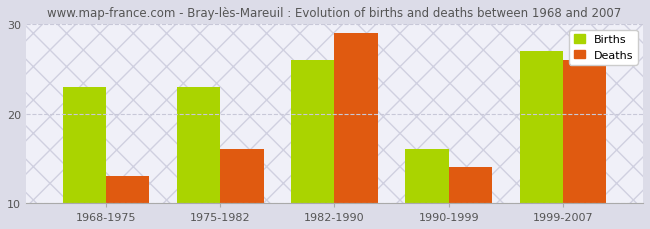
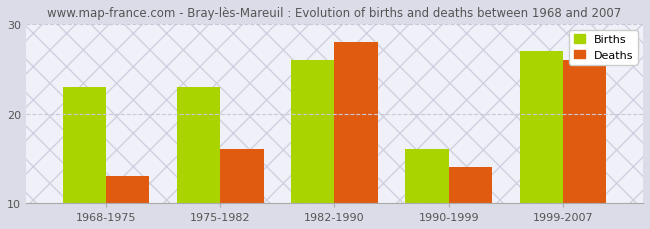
Deaths/1982-1990: 29 -> 28
